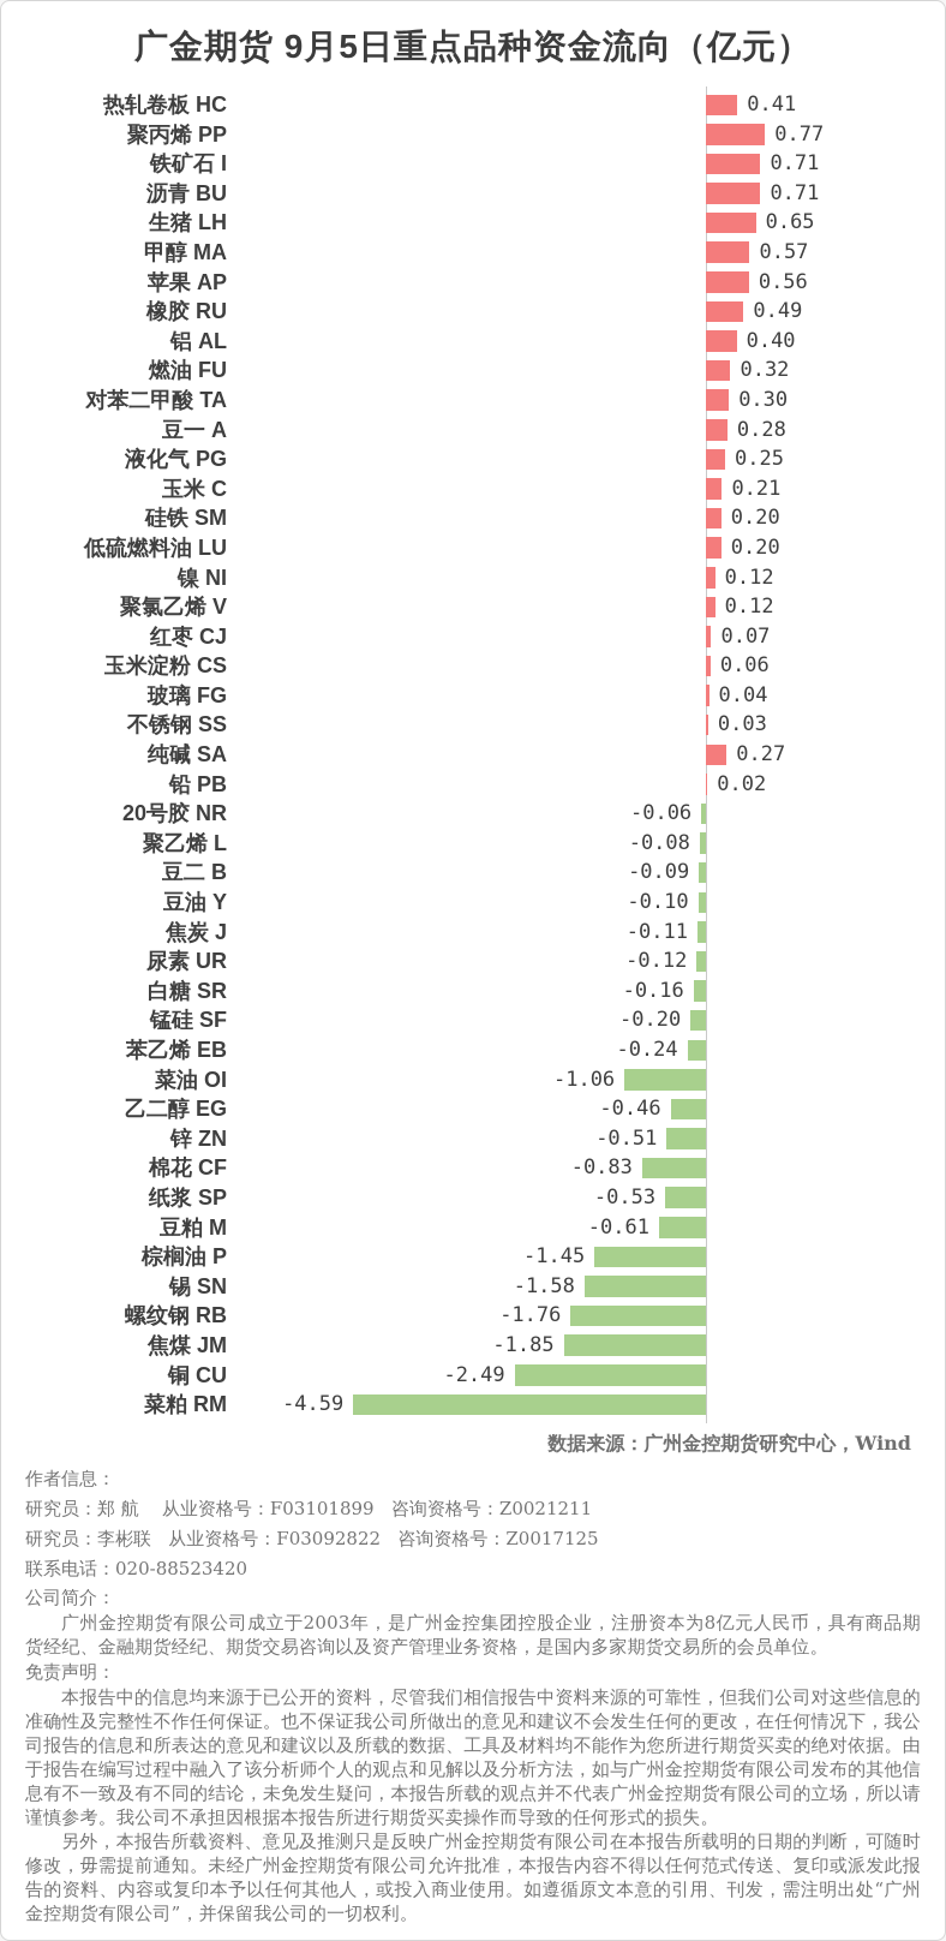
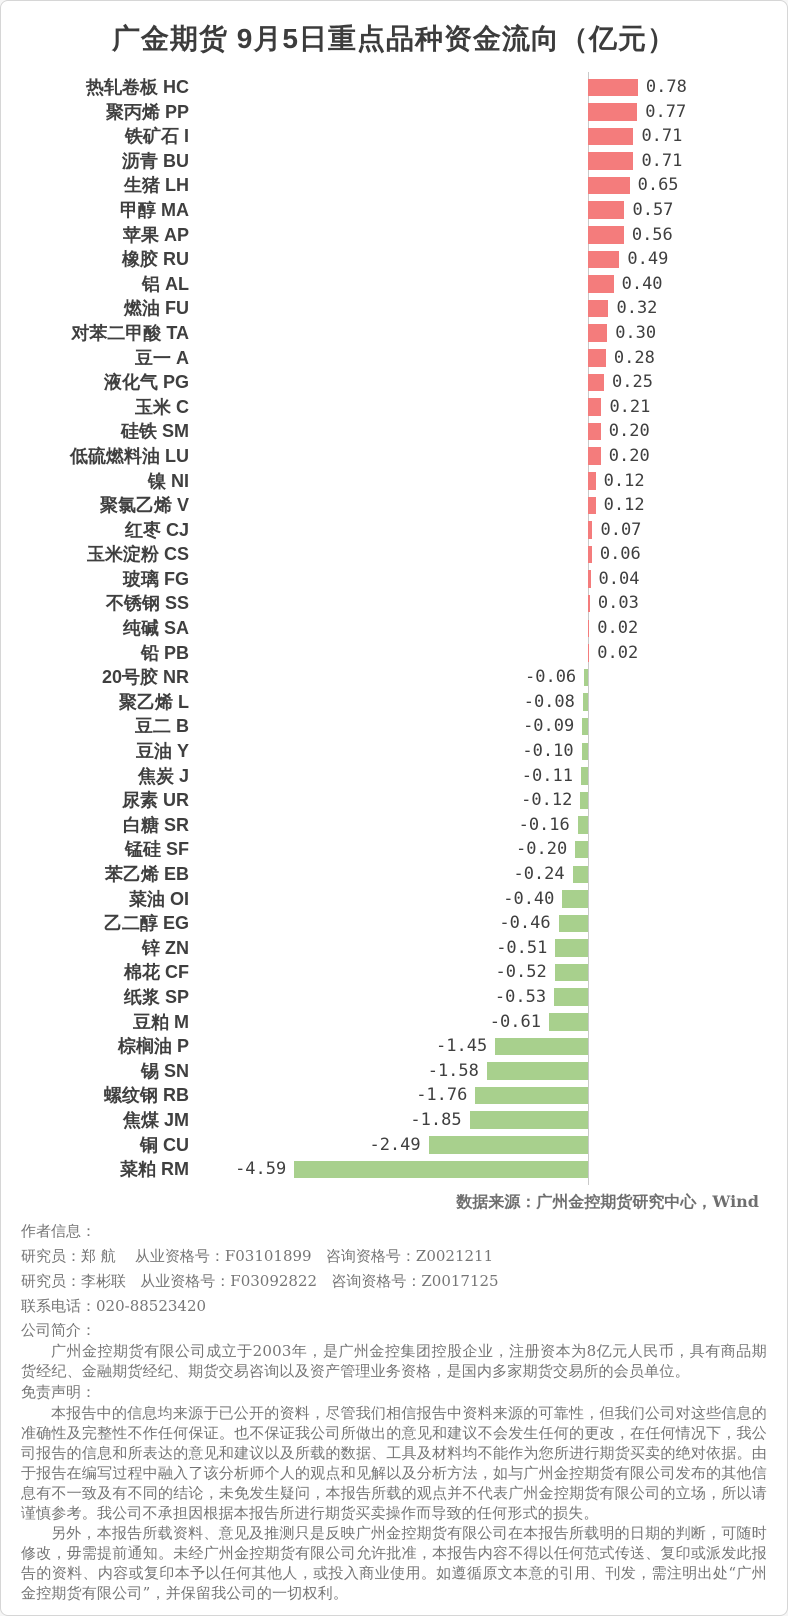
热轧卷板 HC: 0.41 -> 0.78
纯碱 SA: 0.27 -> 0.02
菜油 OI: -1.06 -> -0.40
棉花 CF: -0.83 -> -0.52
